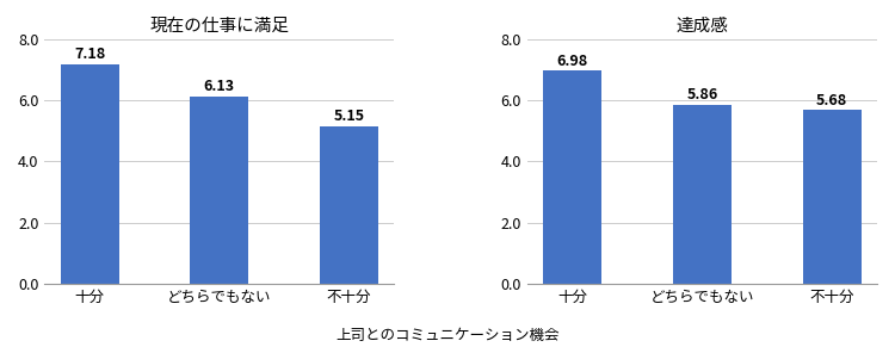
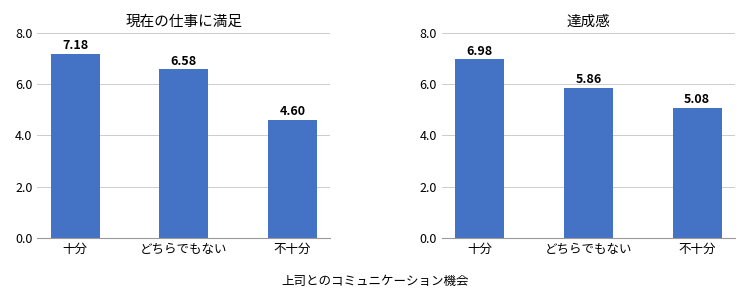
現在の仕事に満足/どちらでもない: 6.13 -> 6.58
現在の仕事に満足/不十分: 5.15 -> 4.60
達成感/不十分: 5.68 -> 5.08
